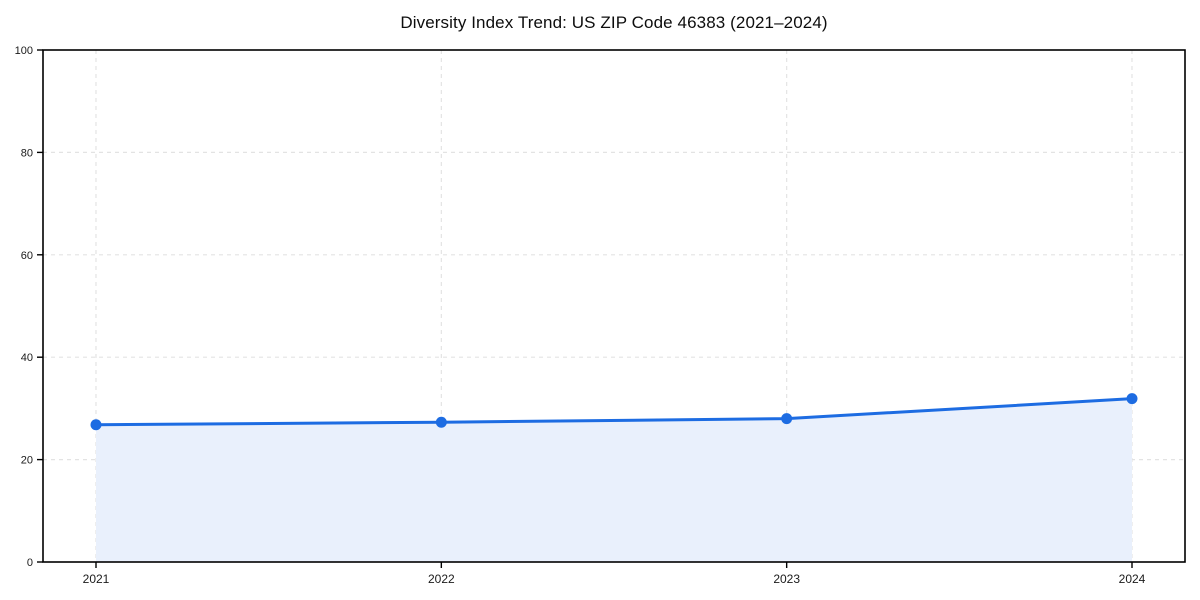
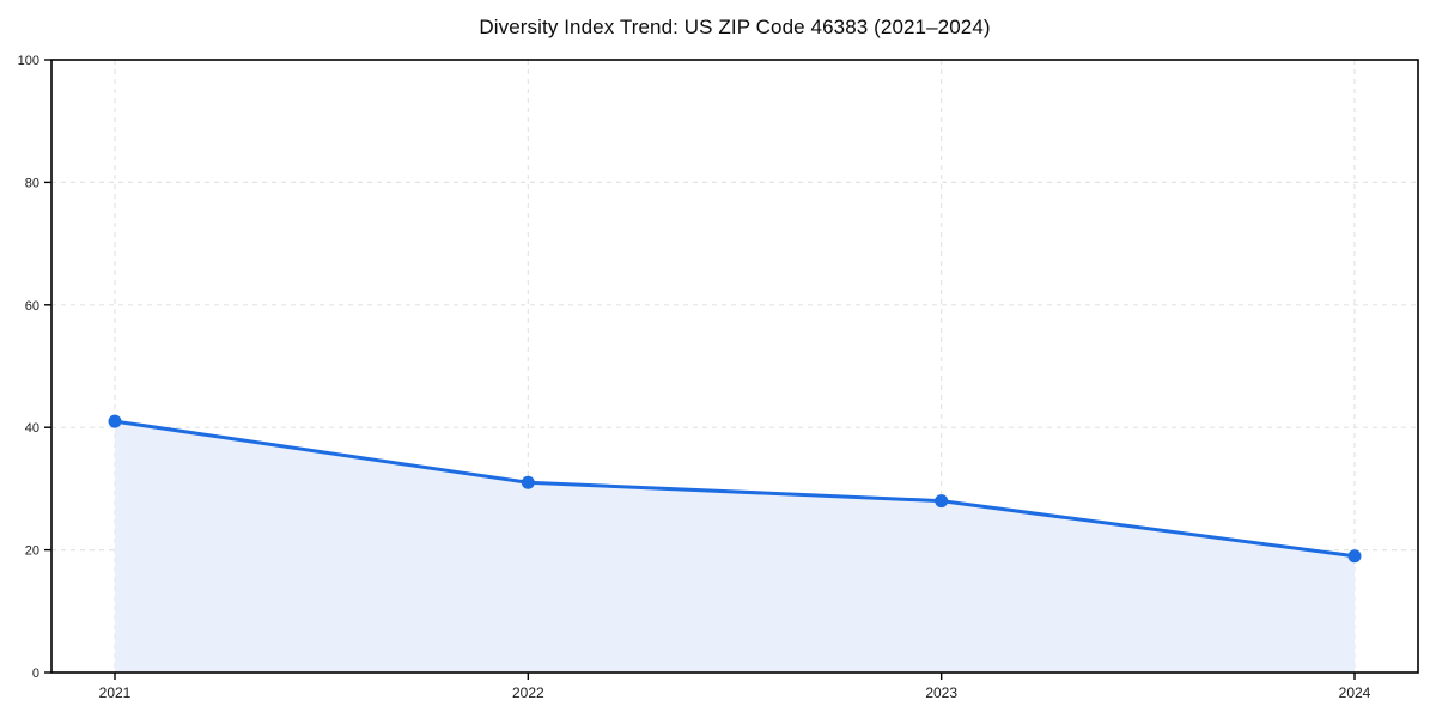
2021: 27 -> 41
2022: 27 -> 31
2024: 32 -> 19
